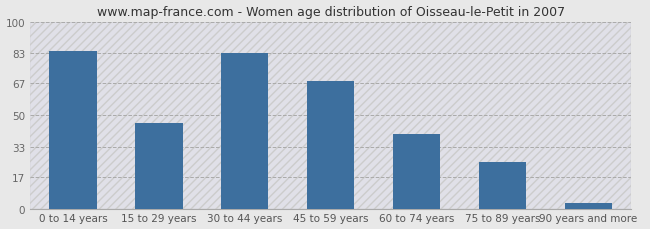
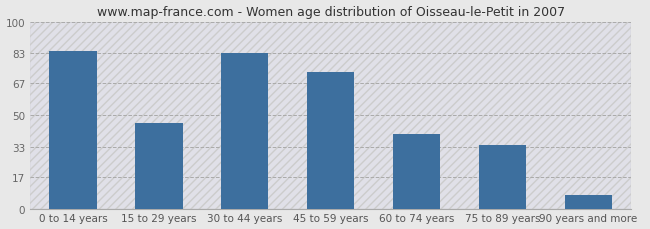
45 to 59 years: 68 -> 73
75 to 89 years: 25 -> 34
90 years and more: 3 -> 7
